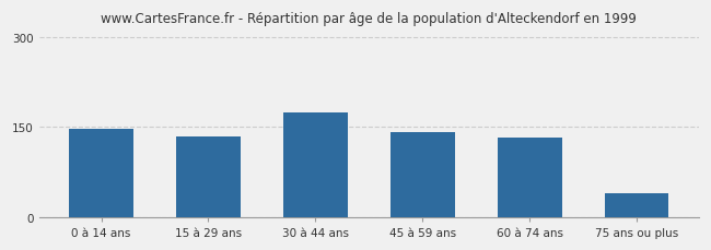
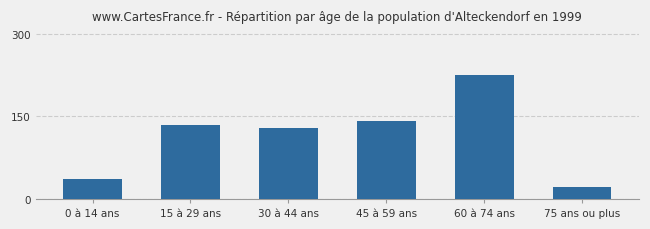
0 à 14 ans: 148 -> 36
30 à 44 ans: 175 -> 128
60 à 74 ans: 132 -> 226
75 ans ou plus: 40 -> 22
